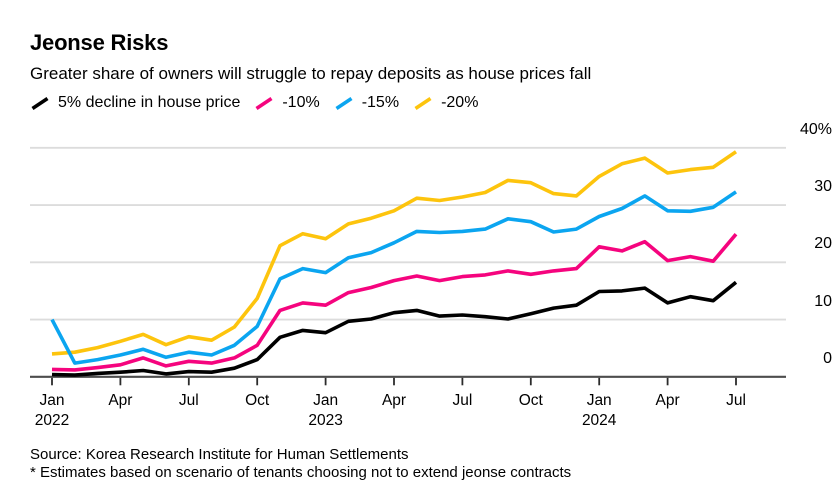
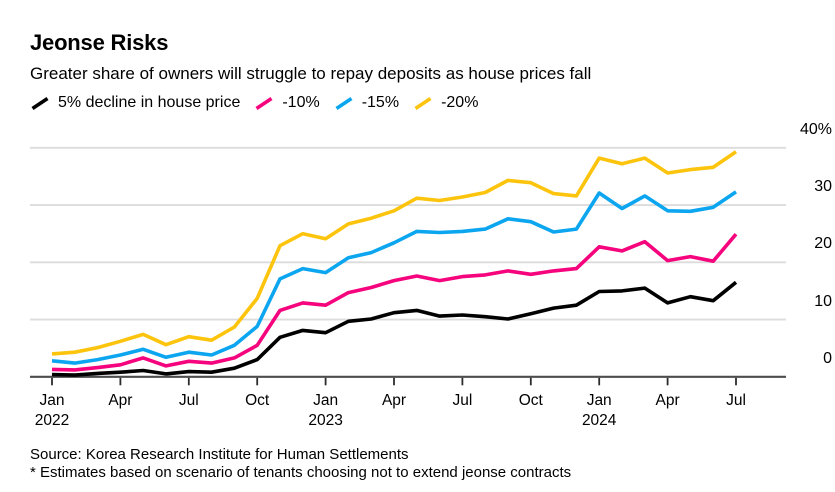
-15%/Jan 2022: 10% -> 3%
-15%/Jan 2024: 28% -> 32%
-20%/Jan 2024: 35% -> 38%
